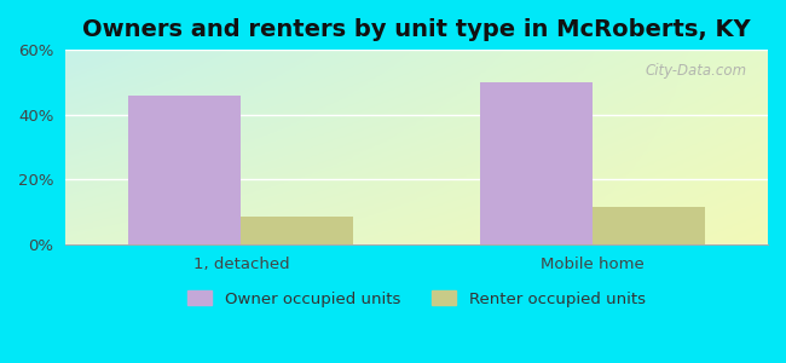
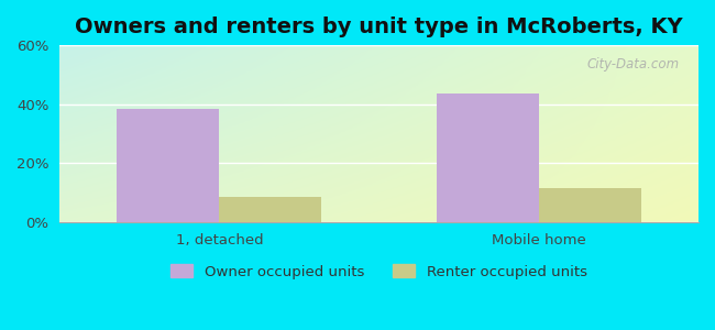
Owner occupied units/1, detached: 46.0% -> 38.5%
Owner occupied units/Mobile home: 50.0% -> 43.5%
